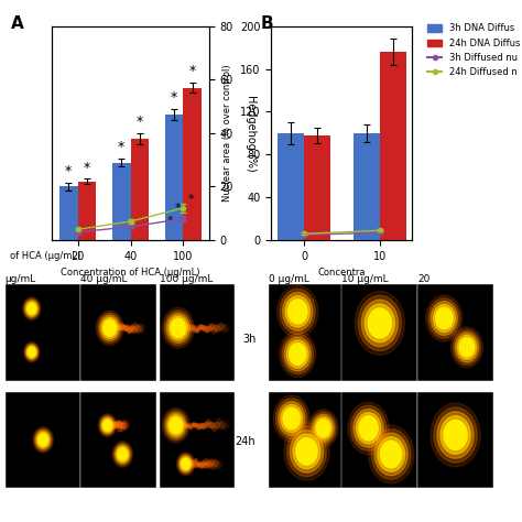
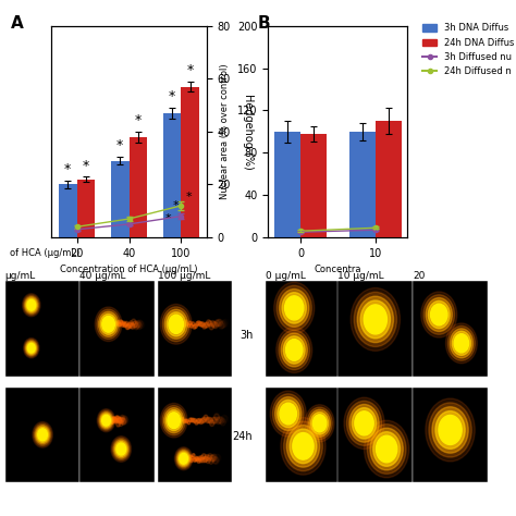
24h DNA Diffus/10: 176 -> 110
